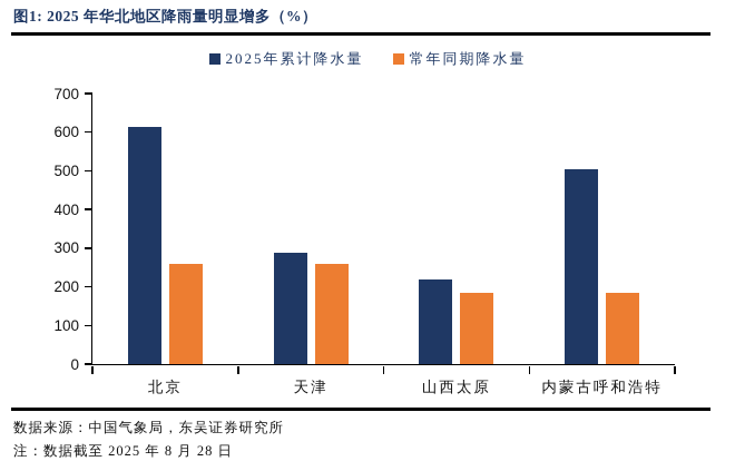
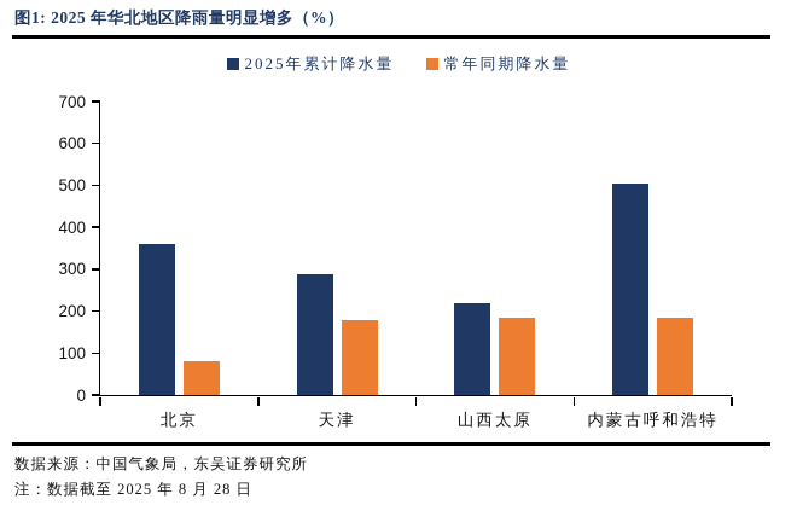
2025年累计降水量/北京: 620 -> 360
常年同期降水量/北京: 260 -> 80
常年同期降水量/天津: 260 -> 180
